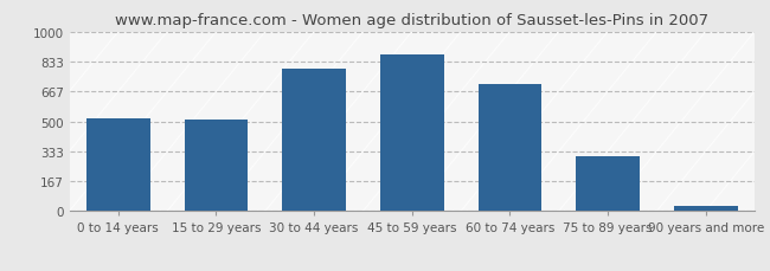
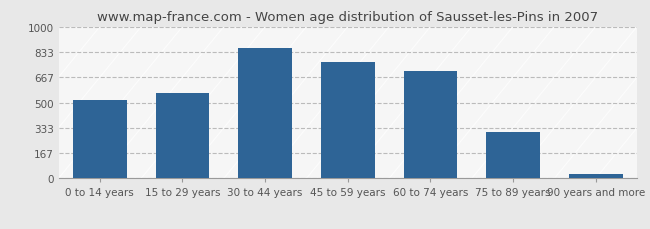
15 to 29 years: 510 -> 560
30 to 44 years: 790 -> 860
45 to 59 years: 870 -> 770
